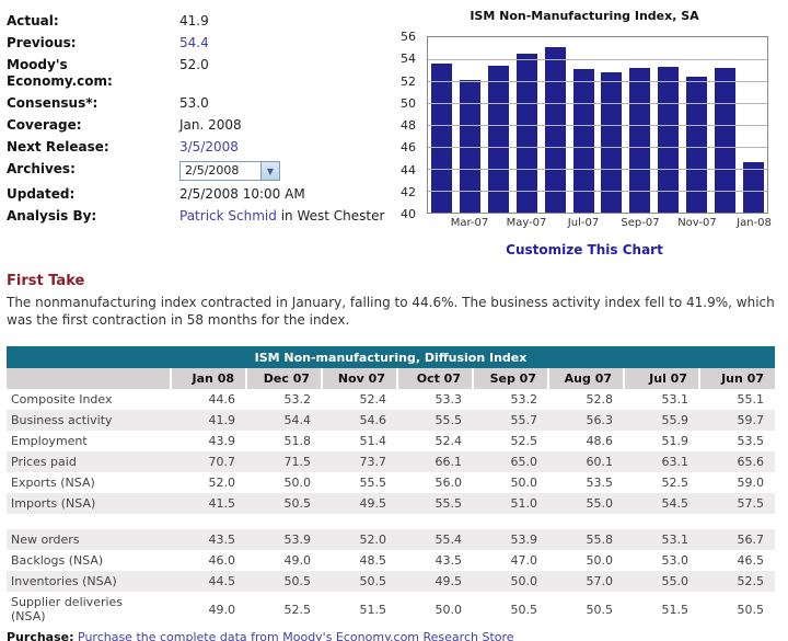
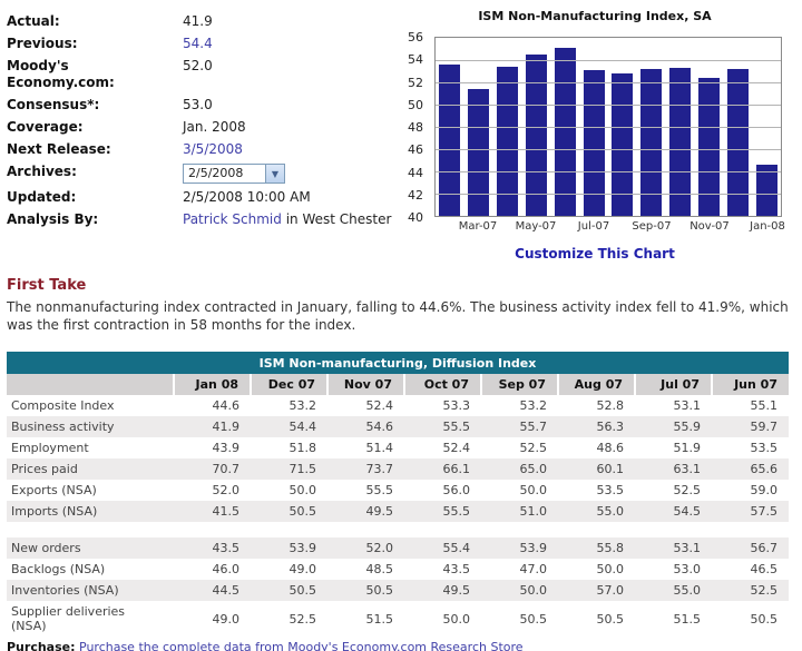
Mar-07: 52.1 -> 51.4
